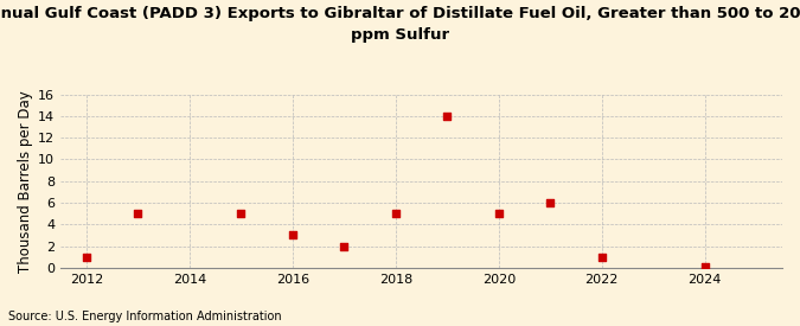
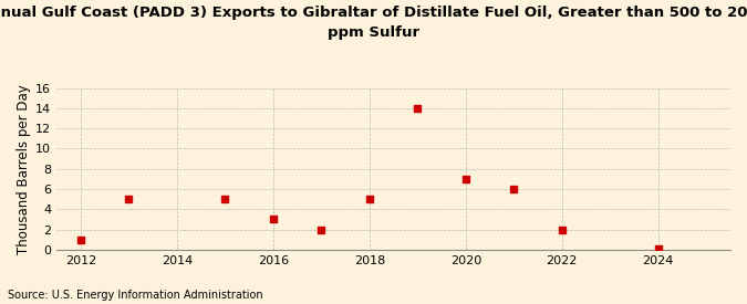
2020: 5.0 -> 7.0
2022: 1.0 -> 2.0
